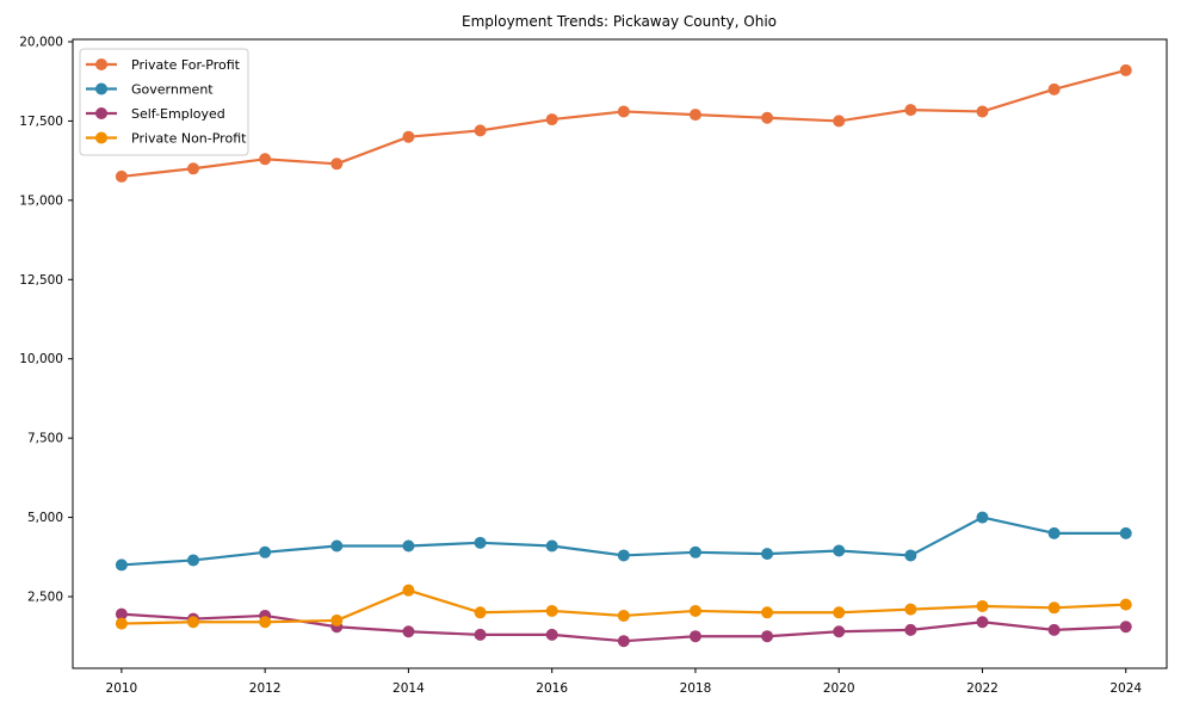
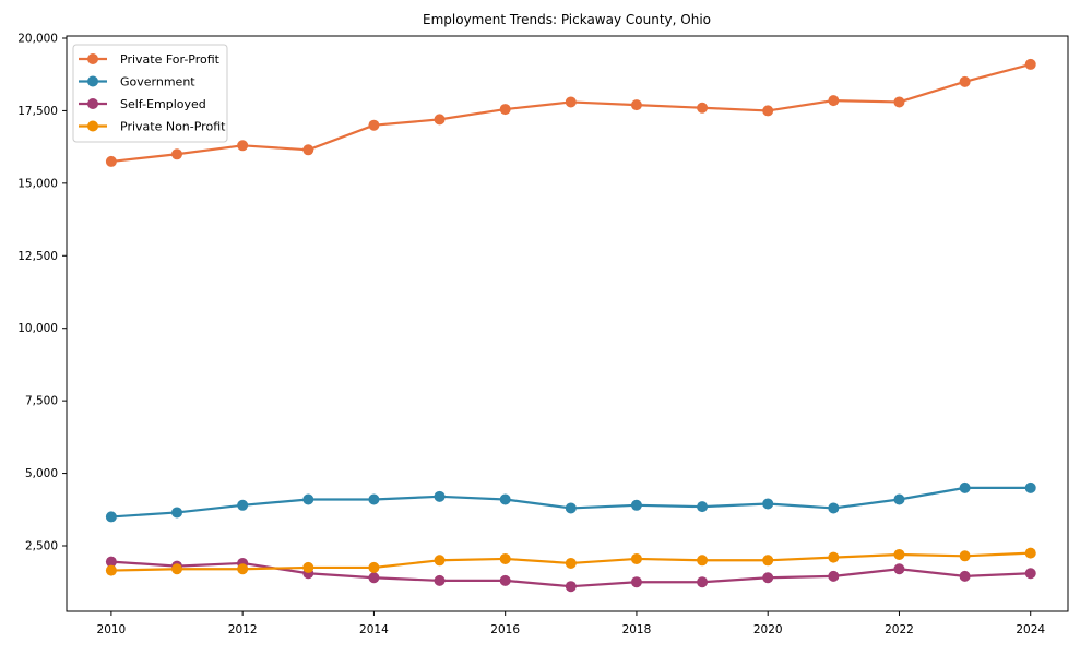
Private Non-Profit/2014: 2700 -> 1800
Government/2022: 5000 -> 4100
